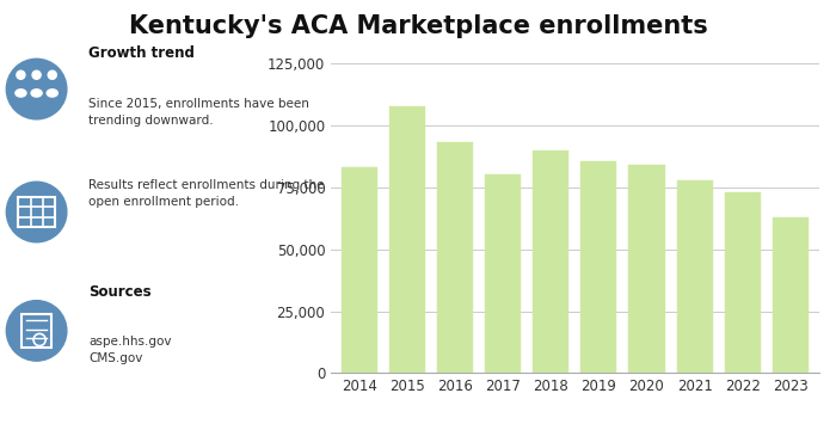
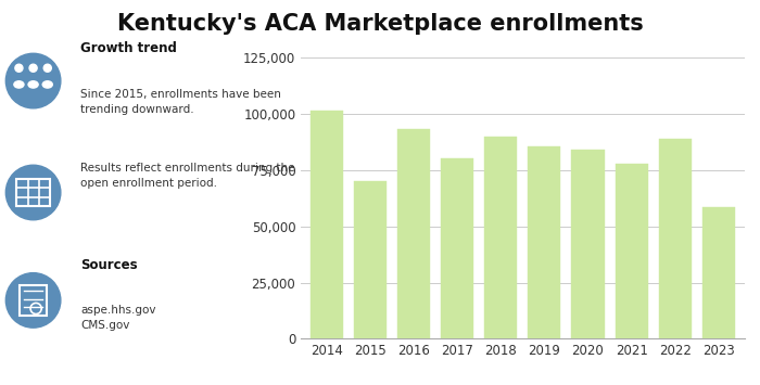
2014: 83,000 -> 101,500
2015: 107,500 -> 70,000
2022: 73,000 -> 89,000
2023: 63,000 -> 58,500
